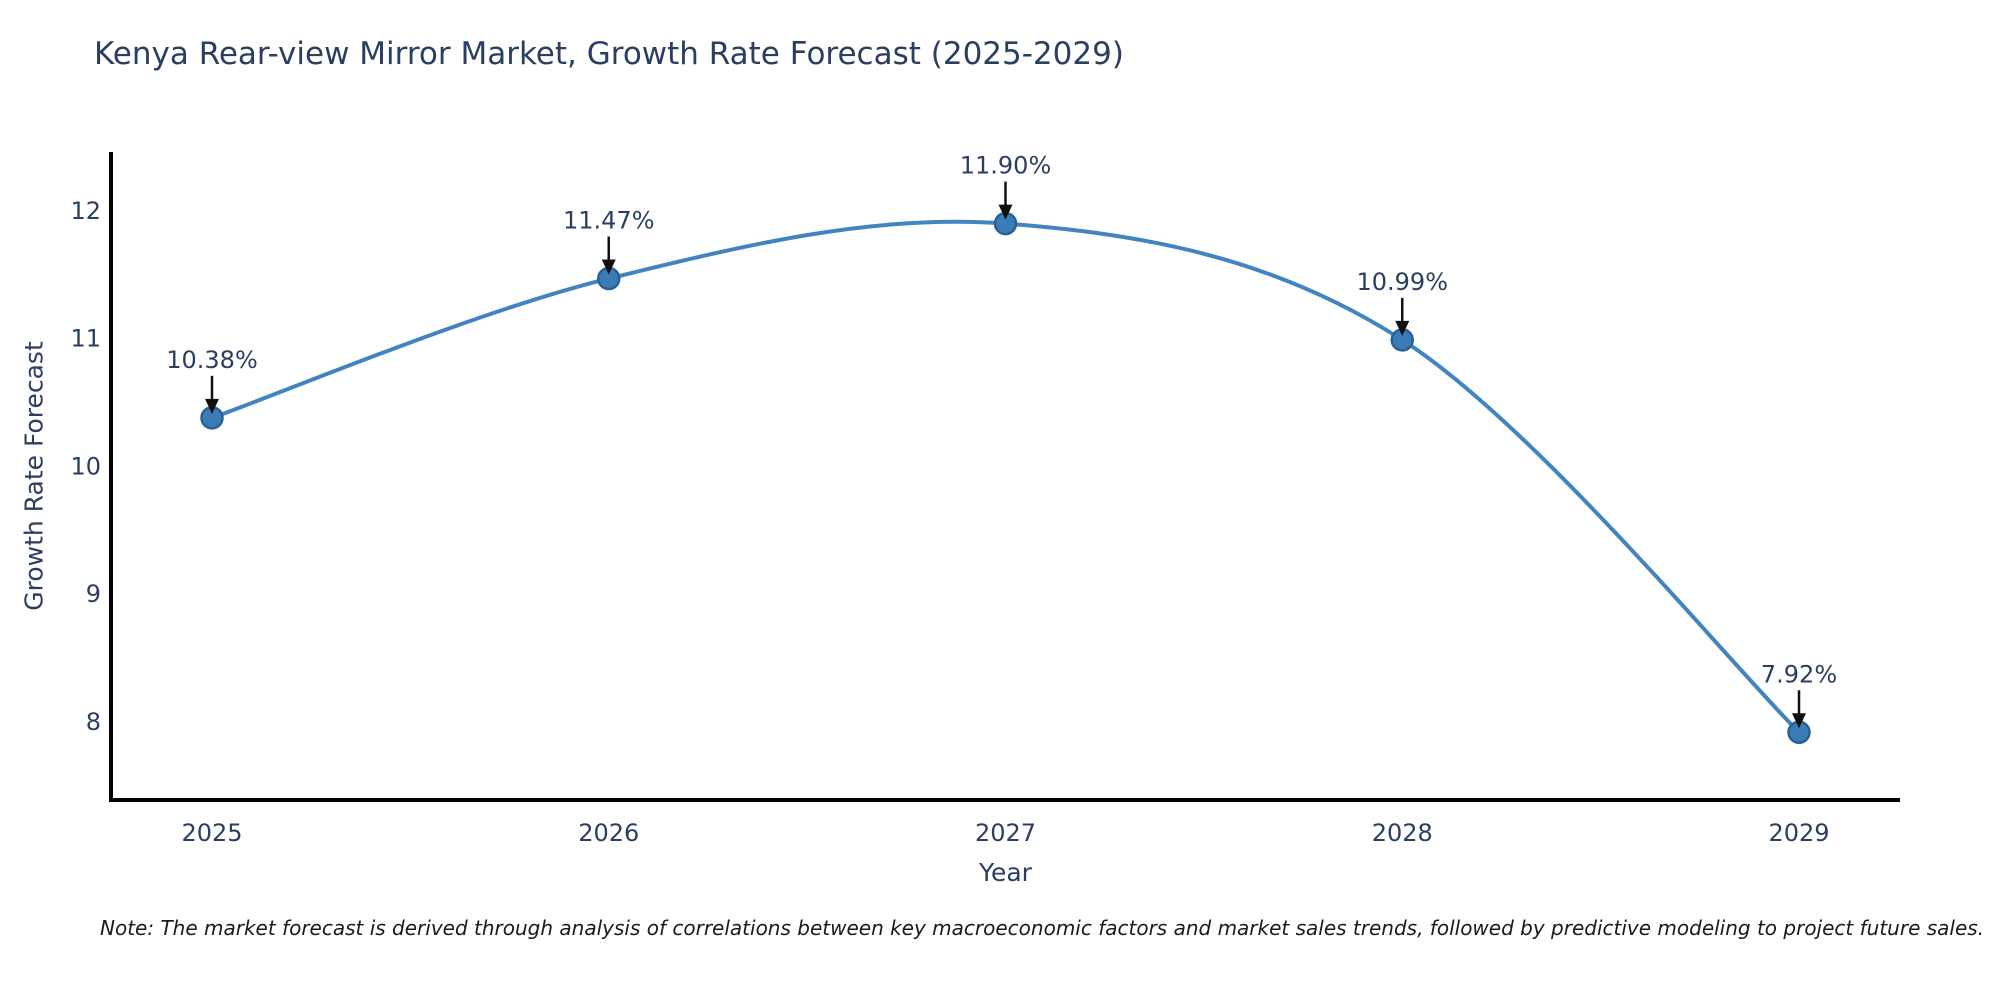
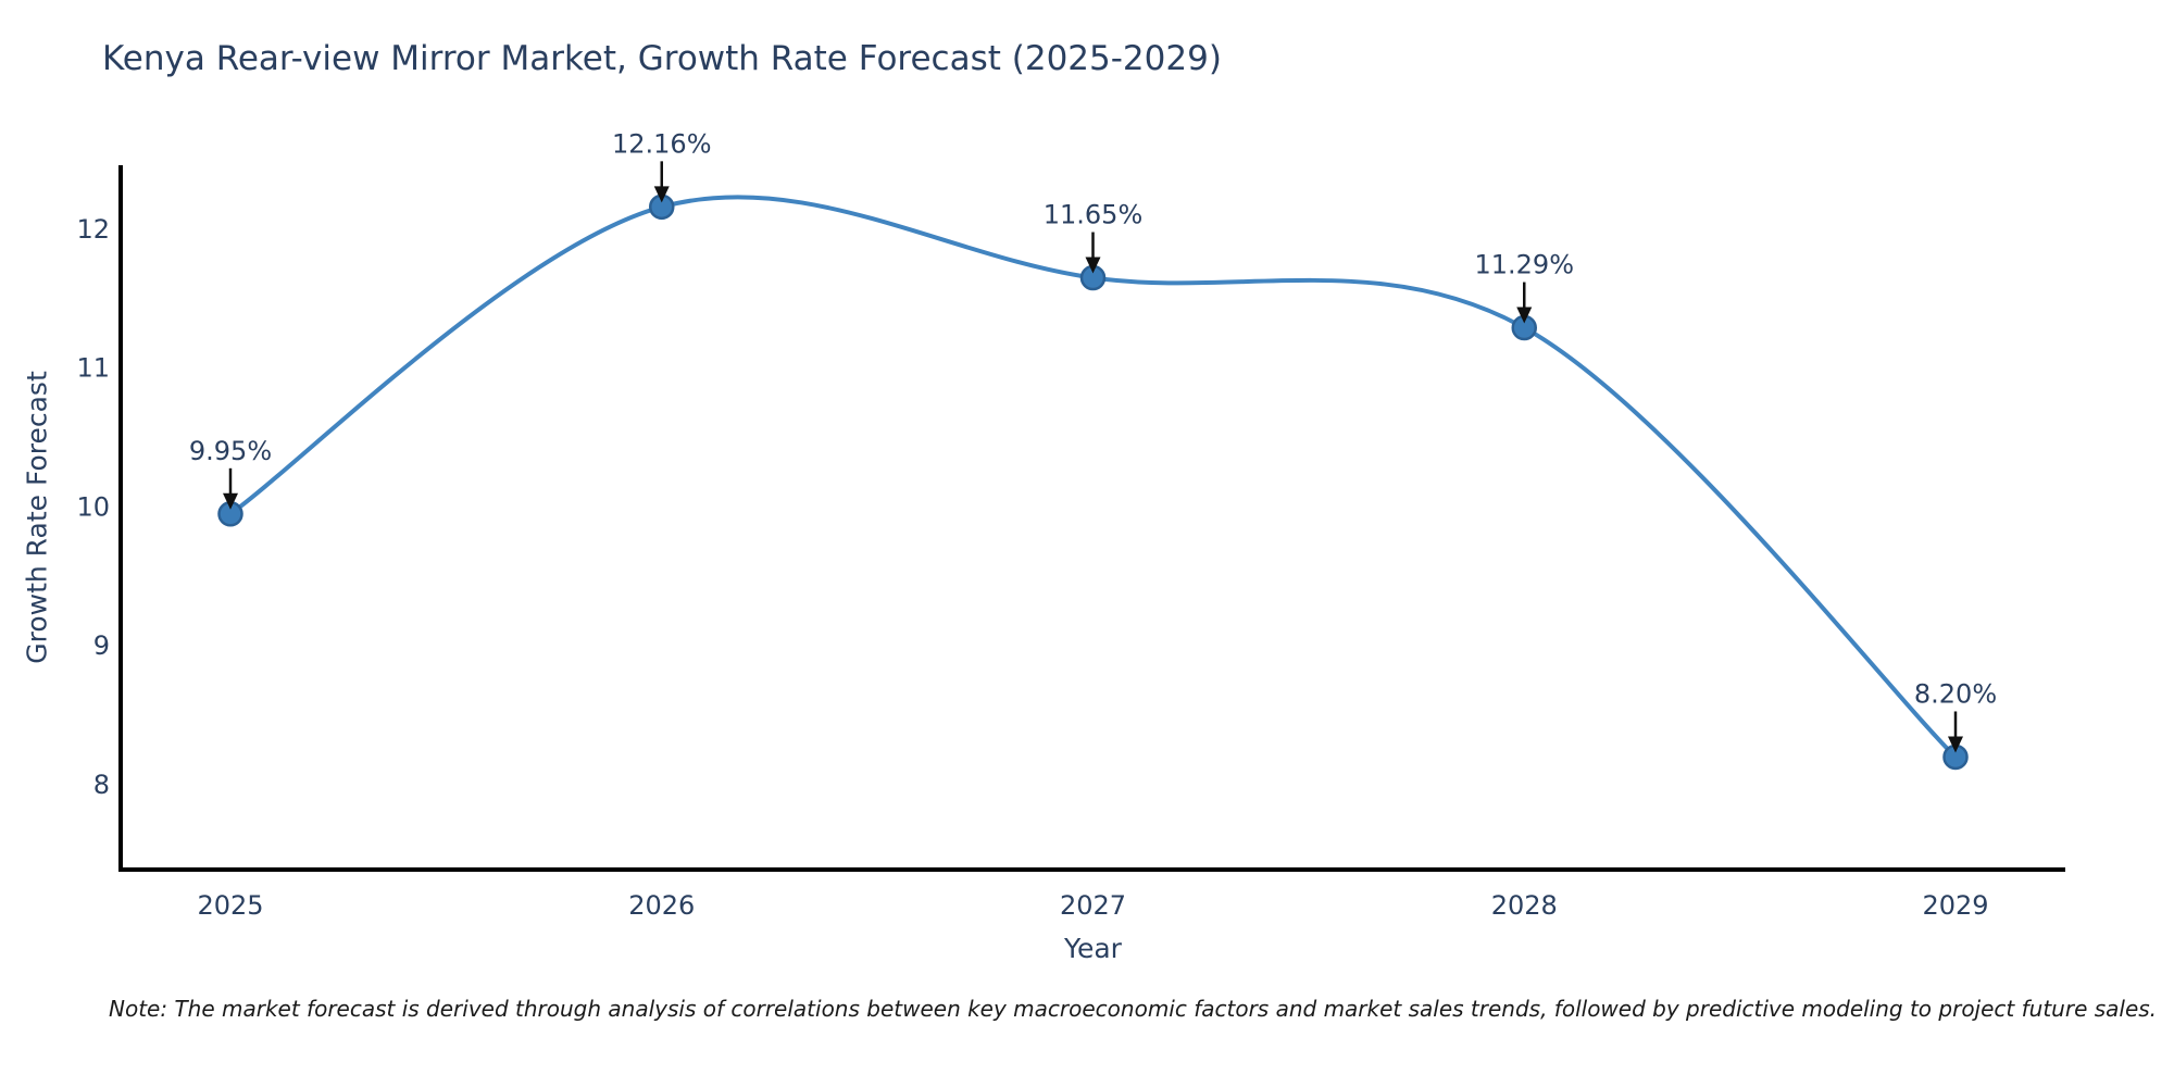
2025: 10.38% -> 9.95%
2026: 11.47% -> 12.16%
2027: 11.90% -> 11.65%
2028: 10.99% -> 11.29%
2029: 7.92% -> 8.20%
